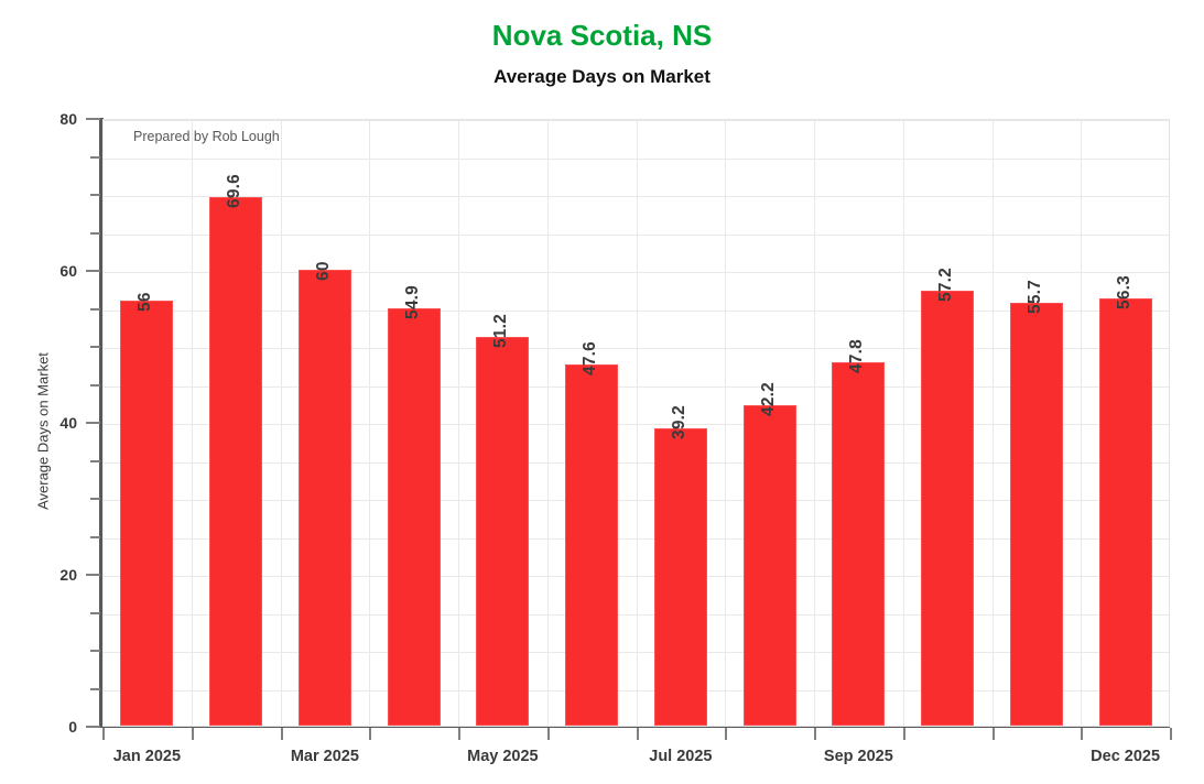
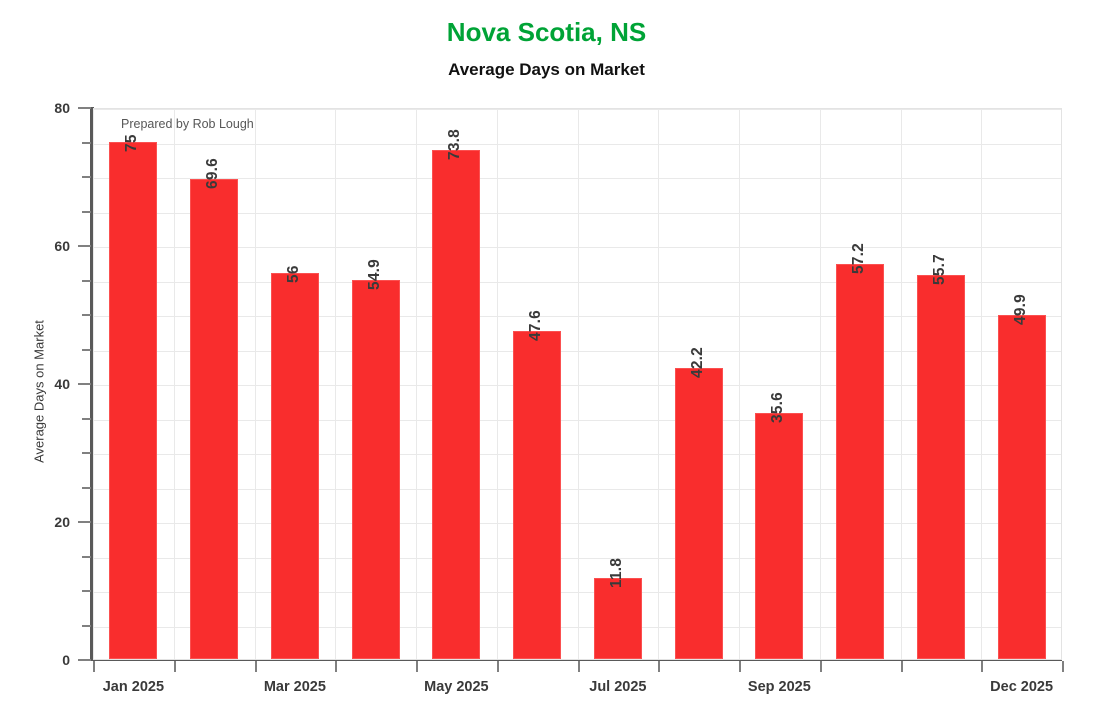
Jan 2025: 56 -> 75
Mar 2025: 60 -> 56
May 2025: 51.2 -> 73.8
Jul 2025: 39.2 -> 11.8
Sep 2025: 47.8 -> 35.6
Dec 2025: 56.3 -> 49.9
